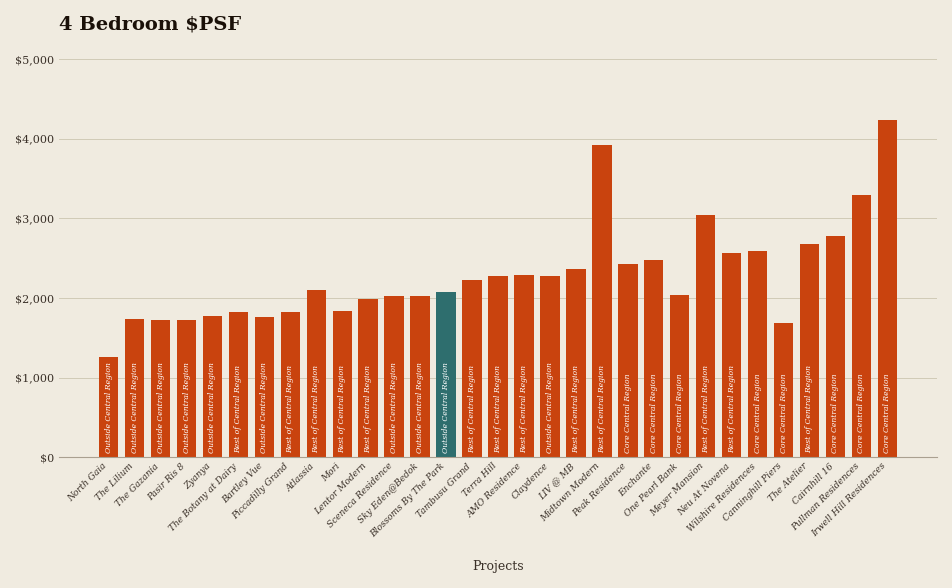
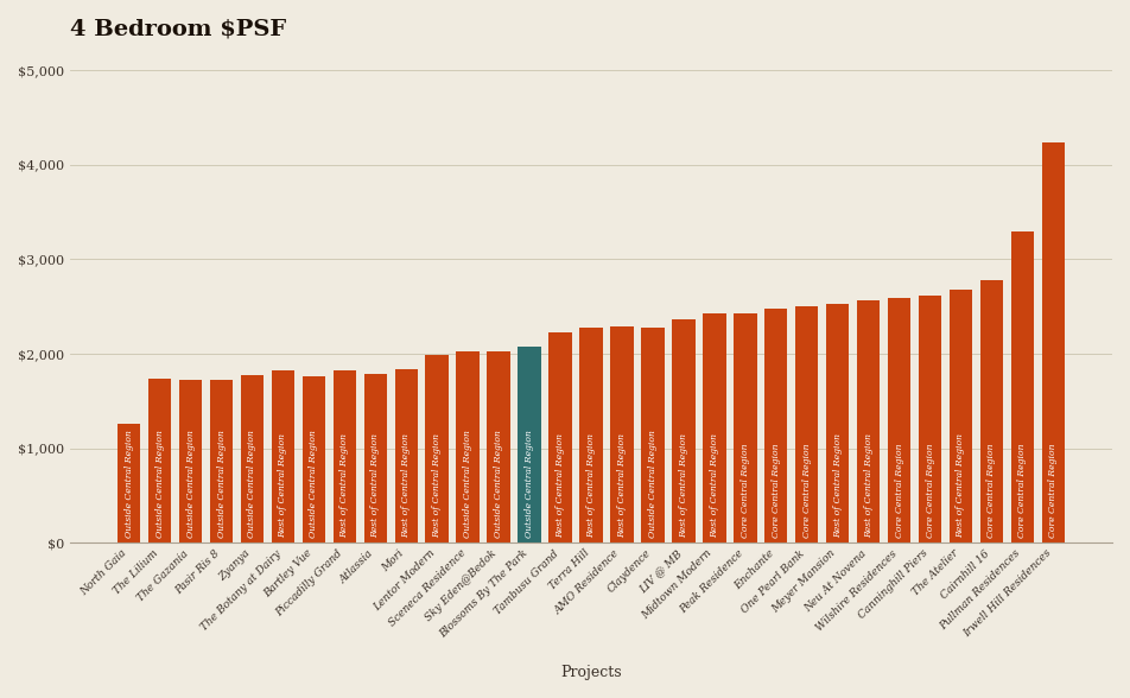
Atlassia: $2,100 -> $1,790
Midtown Modern: $3,920 -> $2,420
One Pearl Bank: $2,040 -> $2,500
Meyer Mansion: $3,040 -> $2,530
Canninghill Piers: $1,680 -> $2,620
